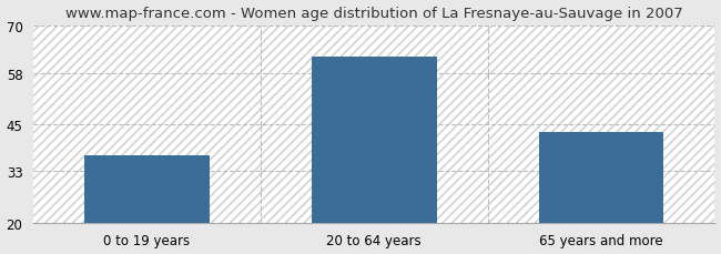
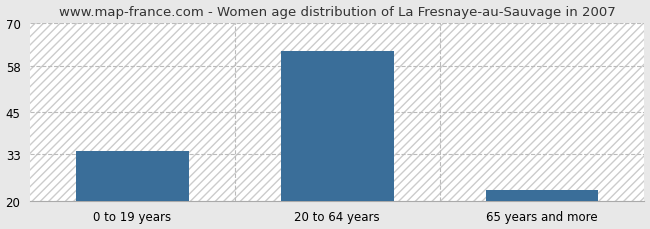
0 to 19 years: 37 -> 34
65 years and more: 43 -> 23
